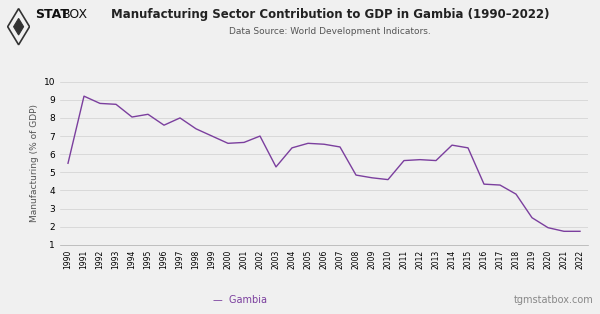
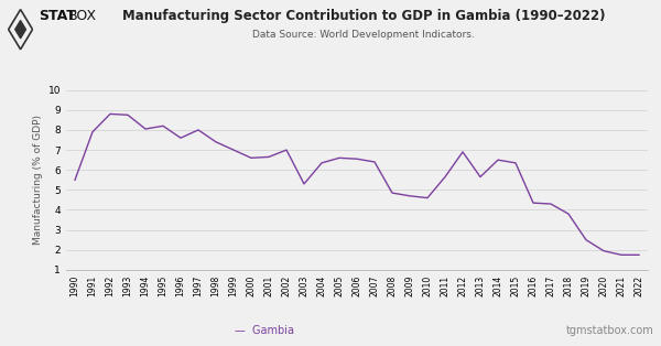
1991: 9.2 -> 7.9
2012: 5.7 -> 6.9
